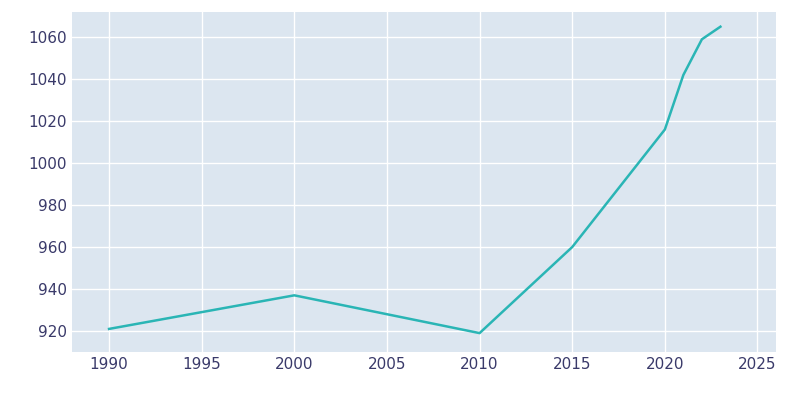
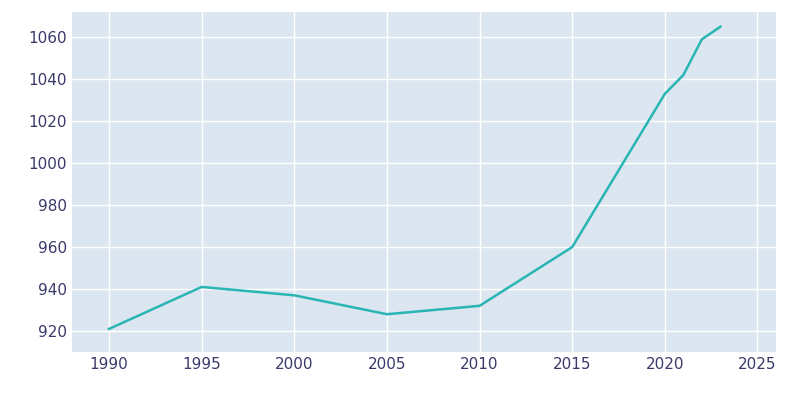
1995: 929 -> 941
2010: 919 -> 932
2020: 1016 -> 1033
